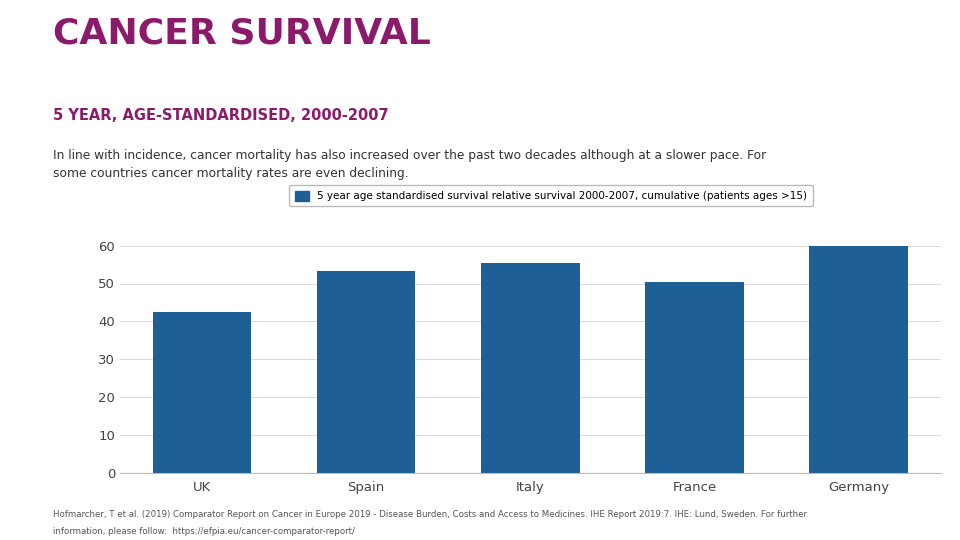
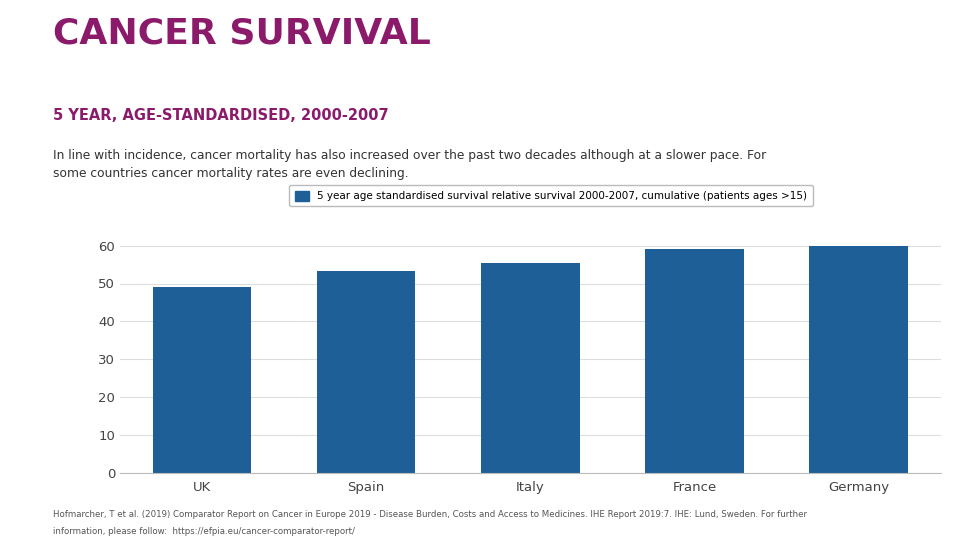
UK: 42.5 -> 49.0
France: 50.5 -> 59.0
